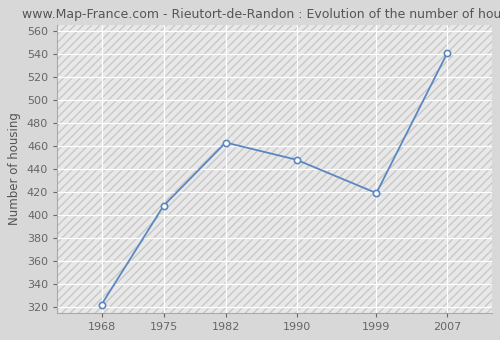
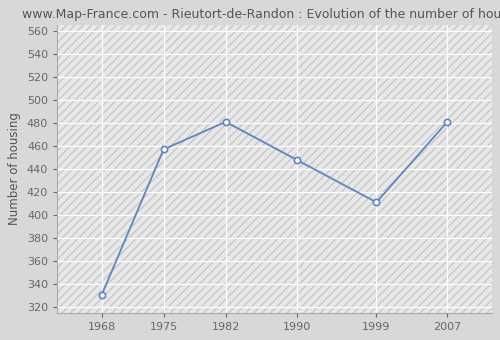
1968: 322 -> 330
1975: 408 -> 457
1982: 463 -> 481
1999: 419 -> 411
2007: 541 -> 481
